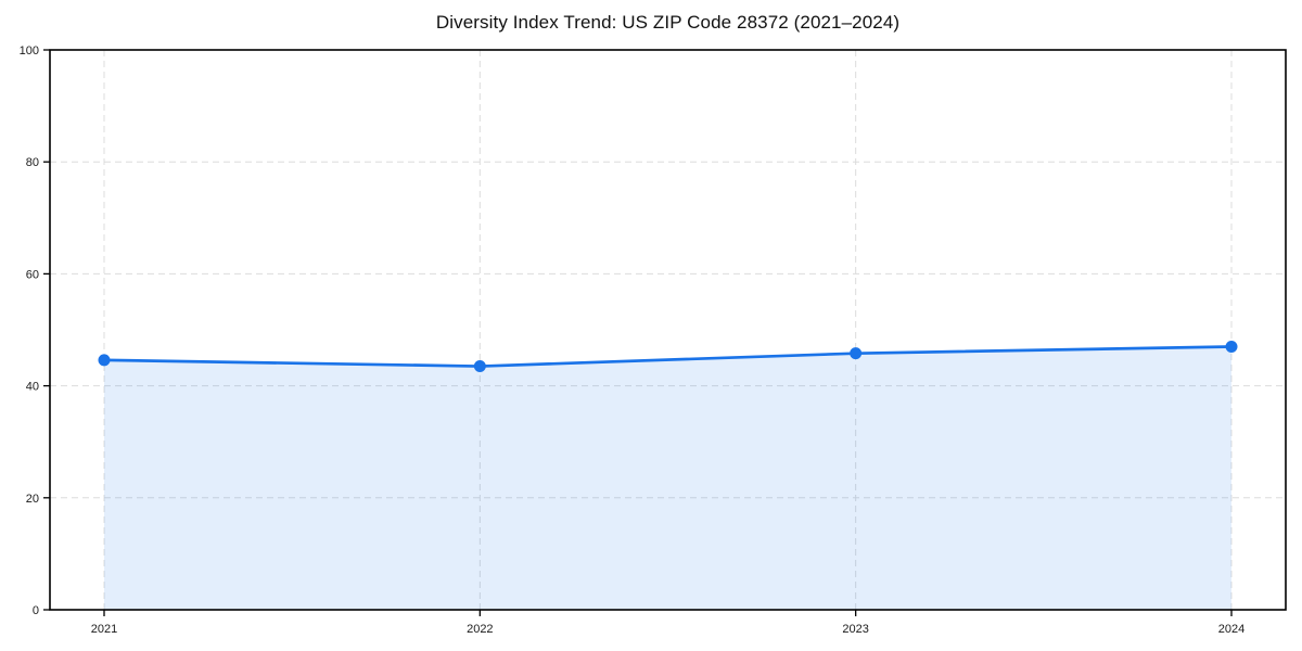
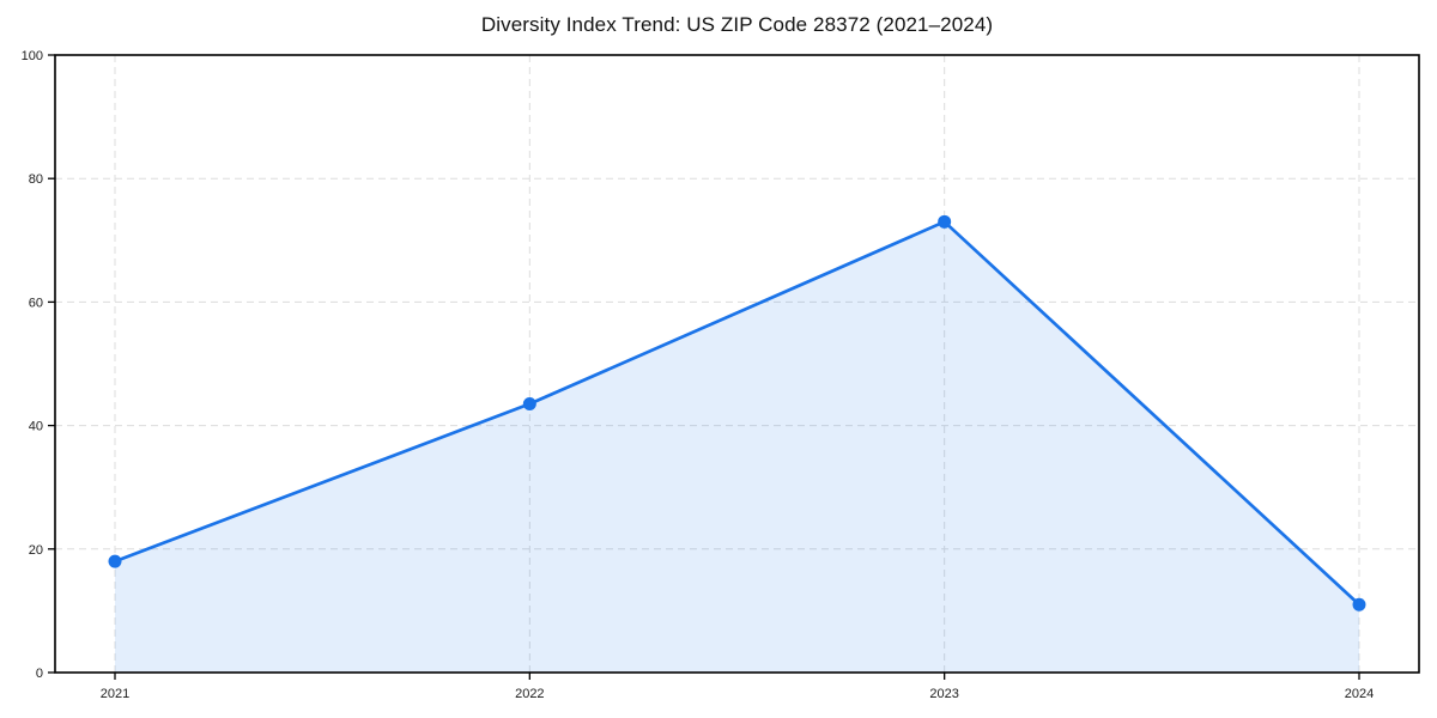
2021: 45 -> 18
2023: 46 -> 73
2024: 47 -> 11
